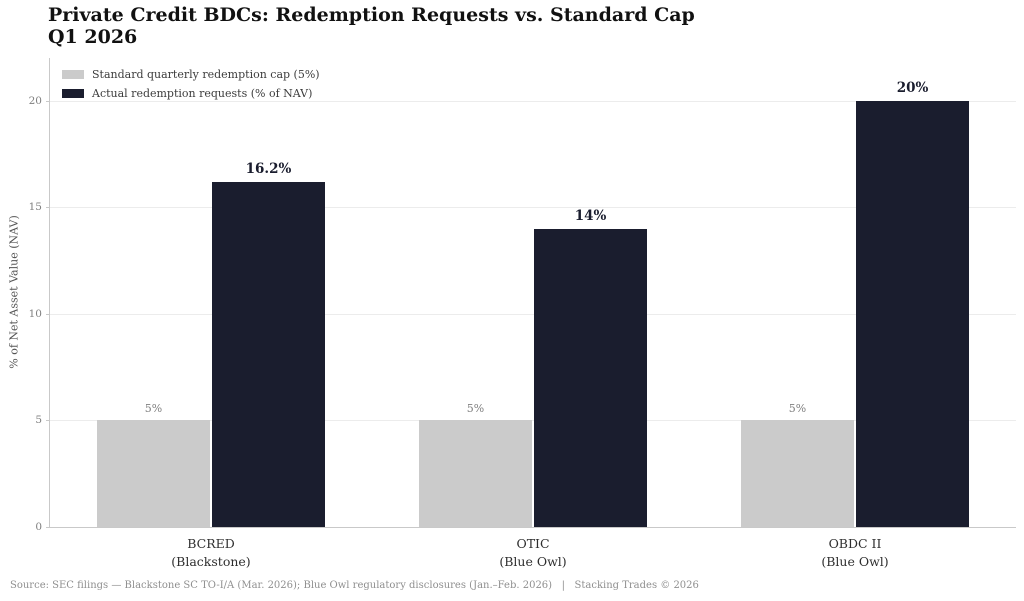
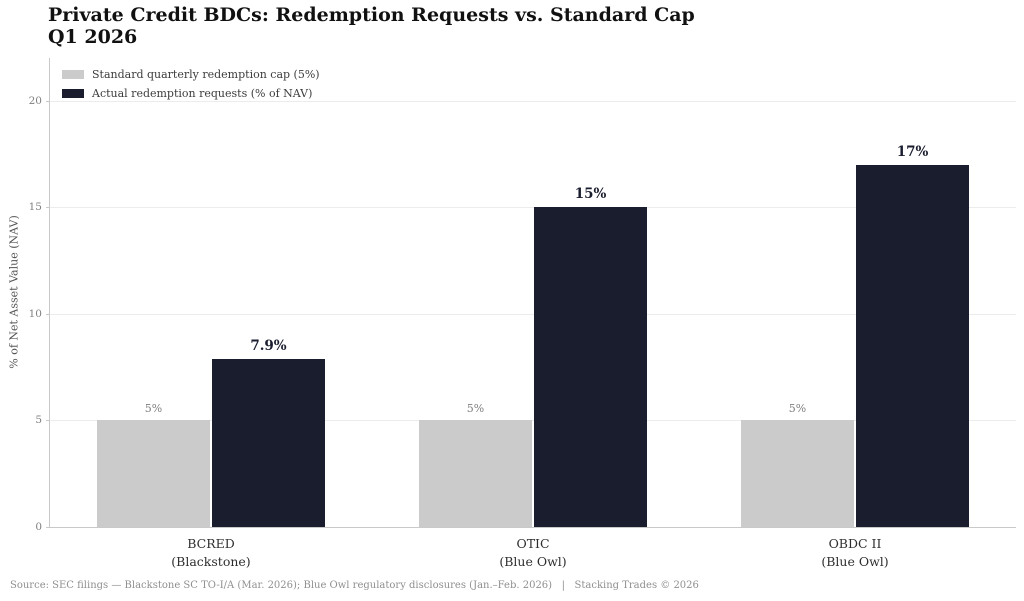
Actual redemption requests (% of NAV)/BCRED (Blackstone): 16.2% -> 7.9%
Actual redemption requests (% of NAV)/OTIC (Blue Owl): 14% -> 15%
Actual redemption requests (% of NAV)/OBDC II (Blue Owl): 20% -> 17%
